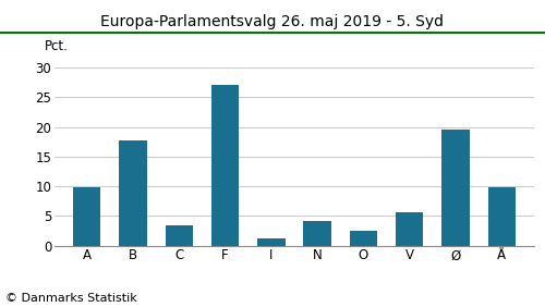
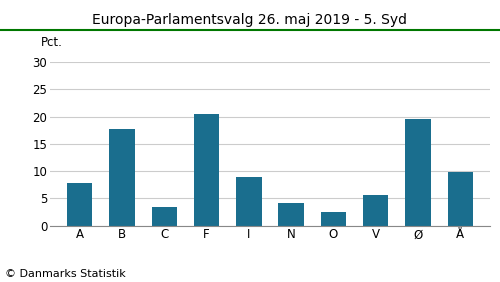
A: 9.8 -> 7.8
F: 27.0 -> 20.4
I: 1.2 -> 9.0
